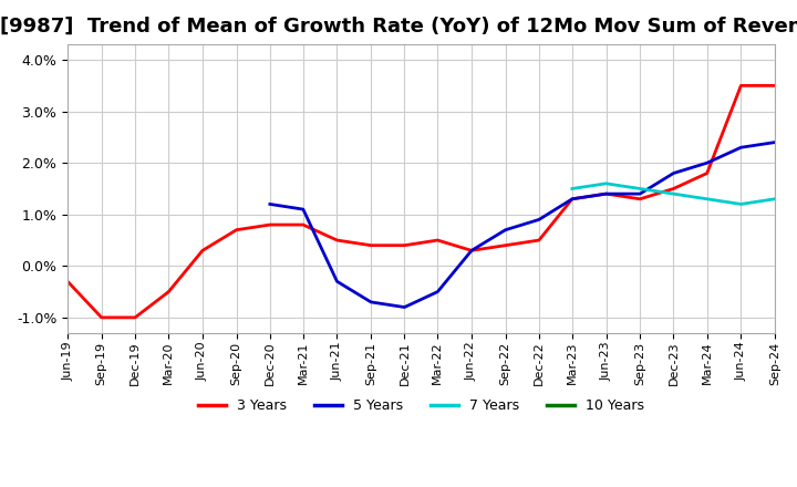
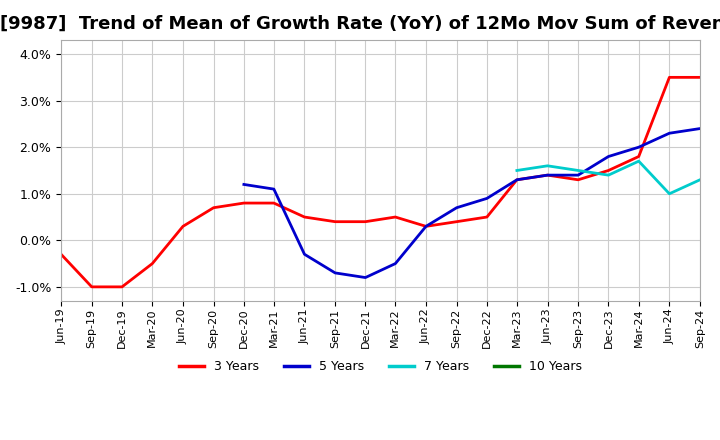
7 Years/Mar-24: 1.3% -> 1.7%
7 Years/Jun-24: 1.2% -> 1.0%
